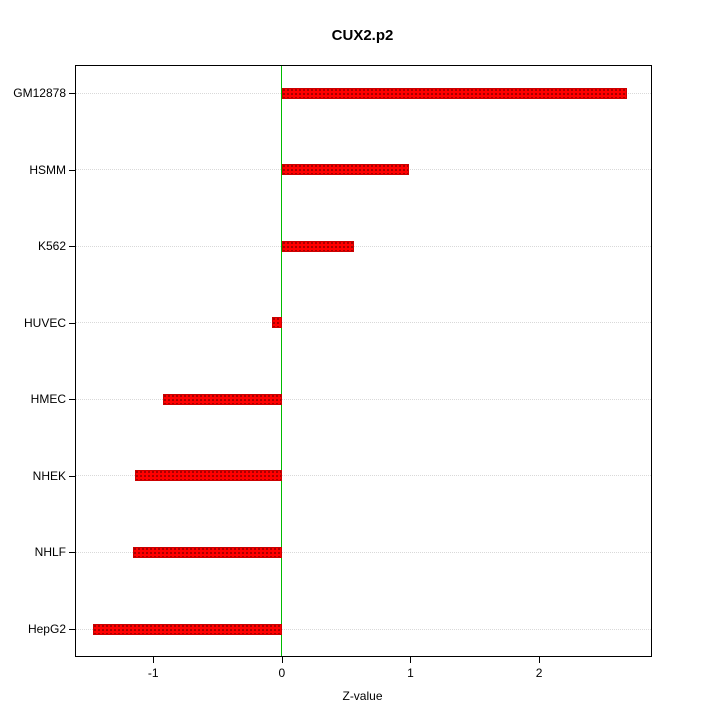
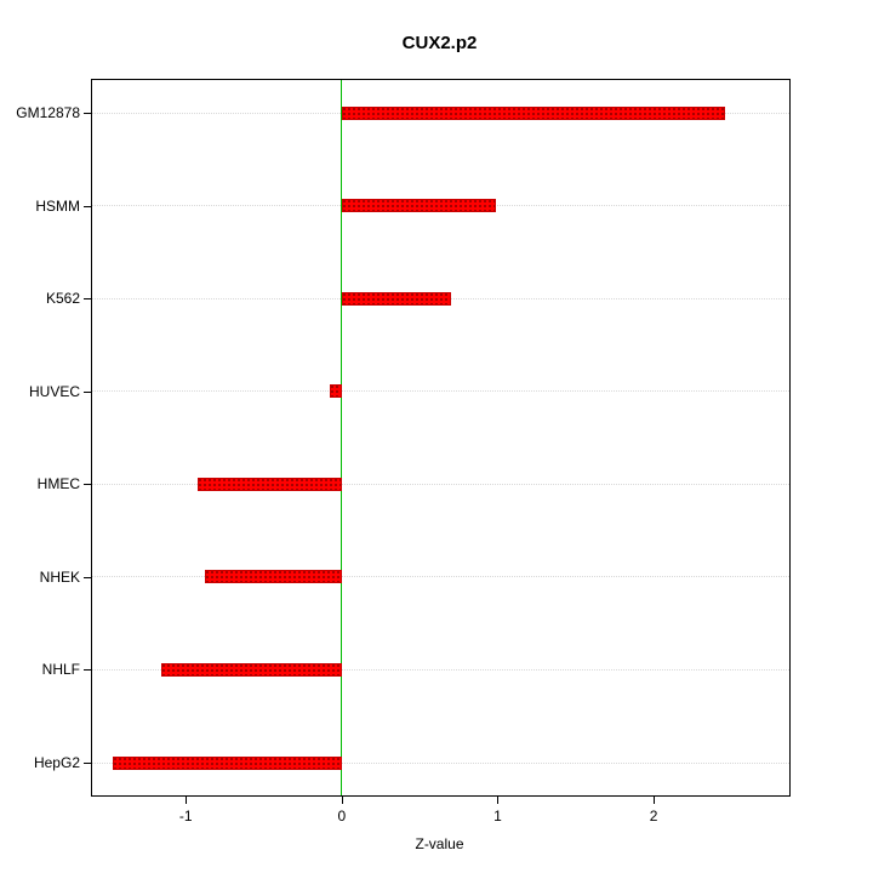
GM12878: 2.68 -> 2.46
K562: 0.56 -> 0.70
NHEK: -1.14 -> -0.88
